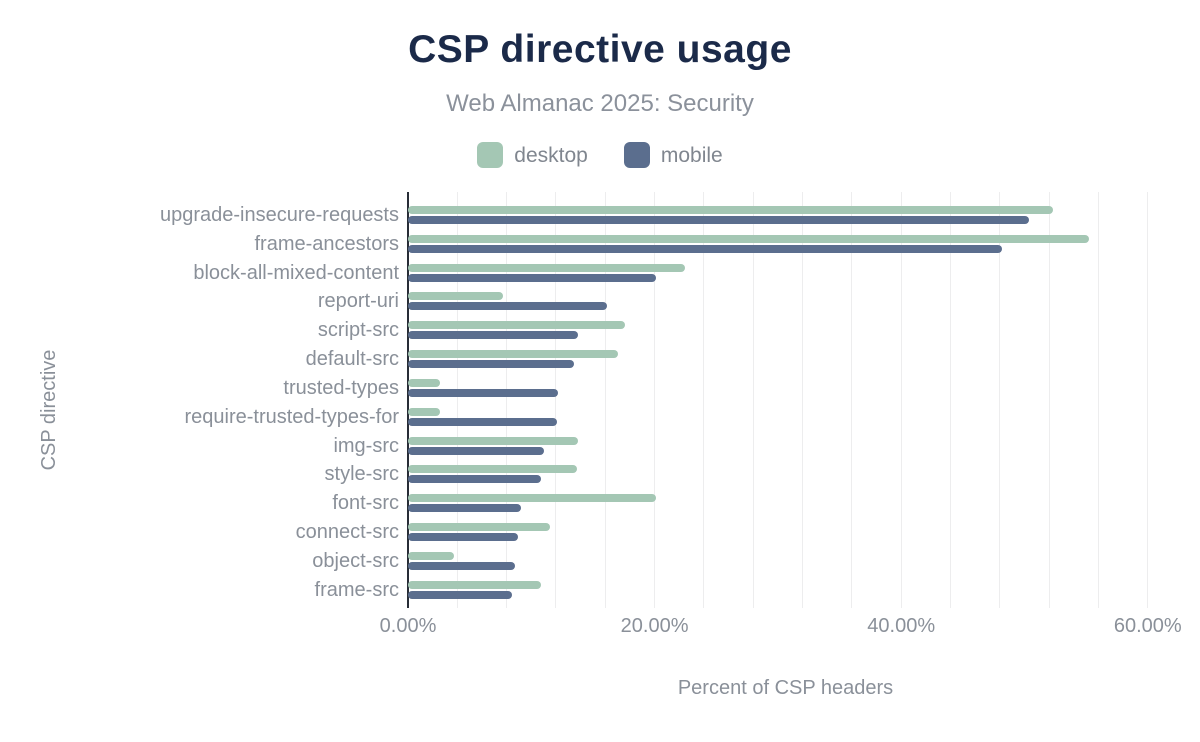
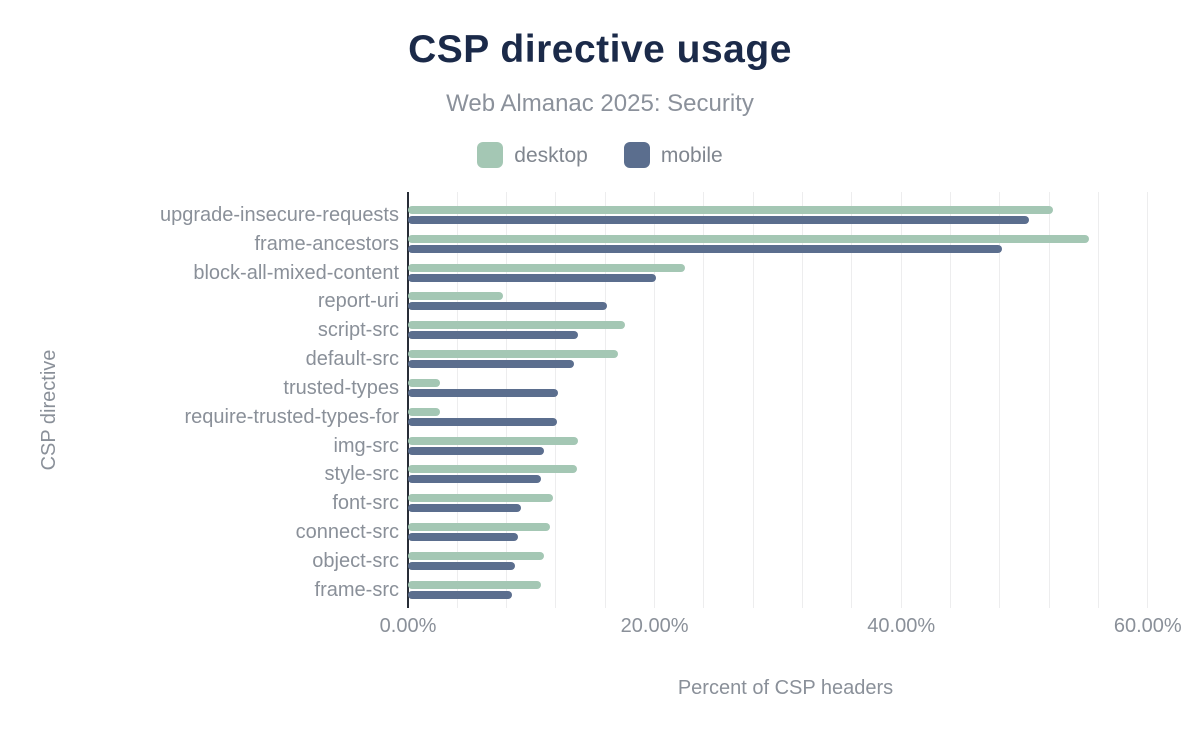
desktop/font-src: 20.1% -> 11.8%
desktop/object-src: 3.7% -> 11.0%
